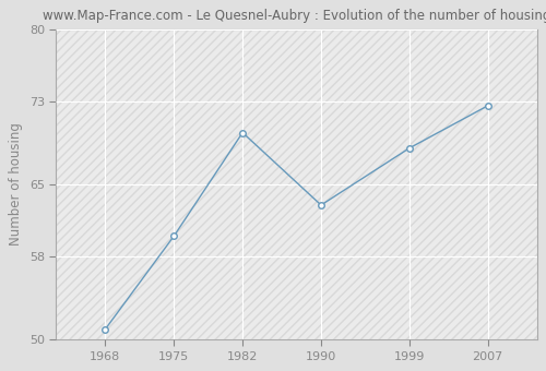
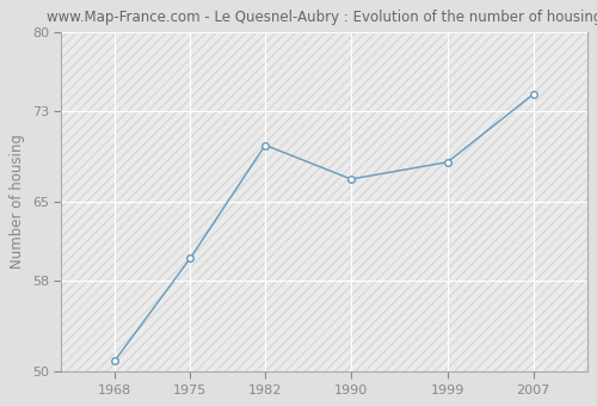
1990: 63.0 -> 67.0
2007: 72.6 -> 74.5
